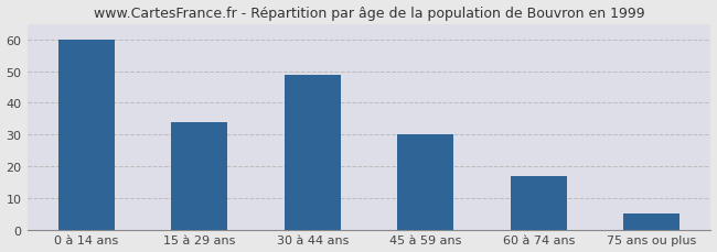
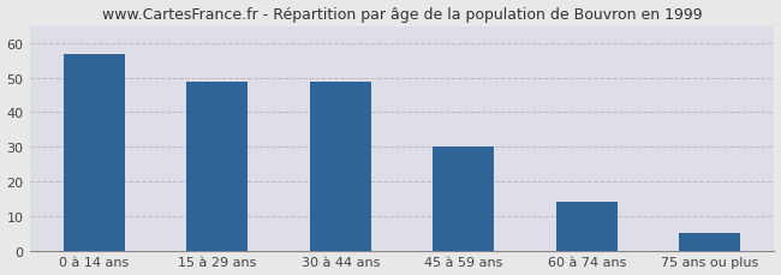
0 à 14 ans: 60 -> 57
15 à 29 ans: 34 -> 49
60 à 74 ans: 17 -> 14
